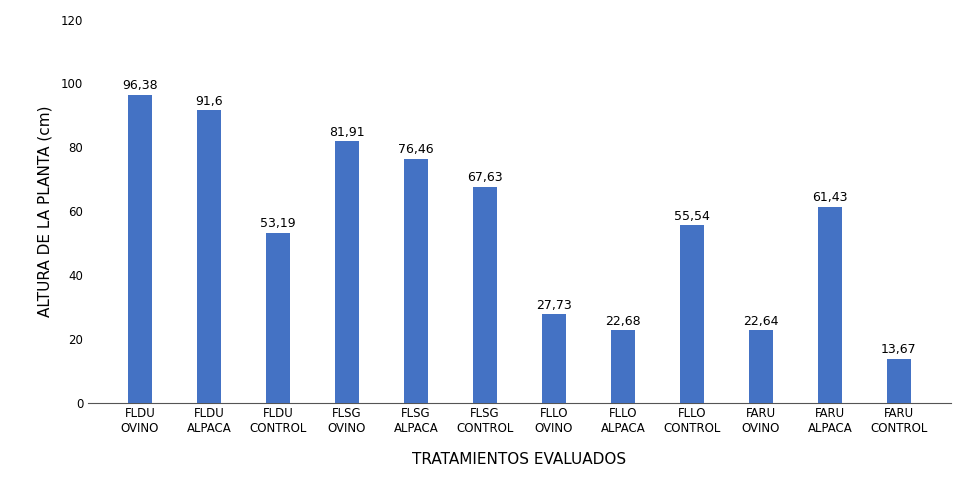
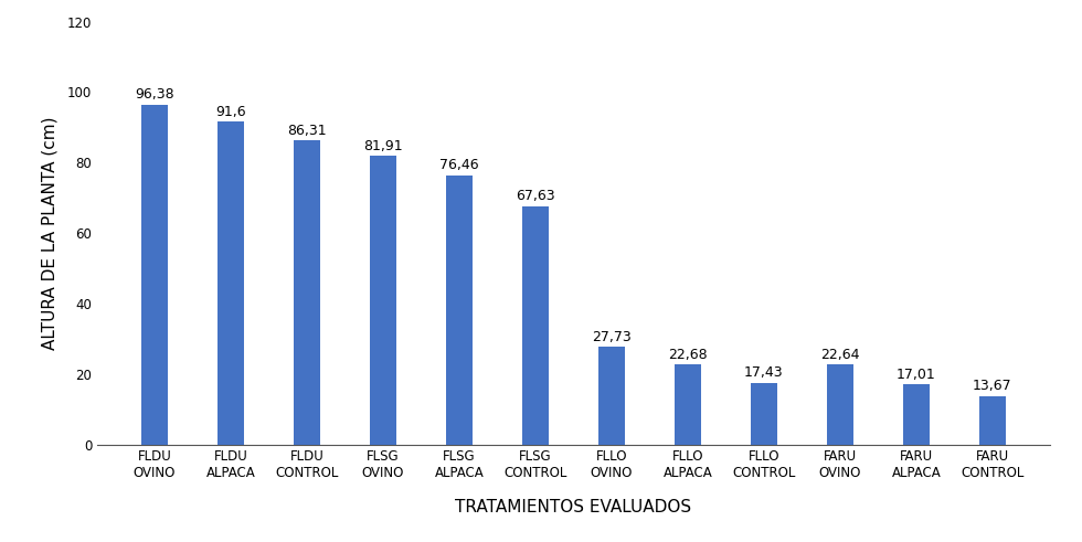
FLDU CONTROL: 53,19 -> 86,31
FLLO CONTROL: 55,54 -> 17,43
FARU ALPACA: 61,43 -> 17,01
